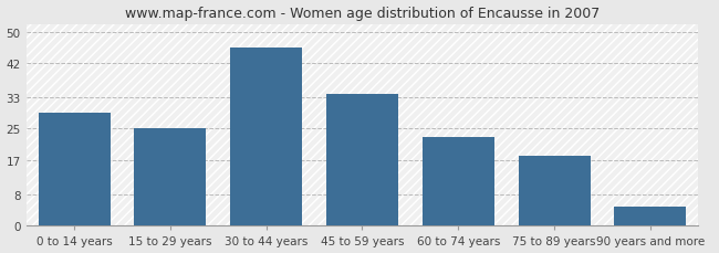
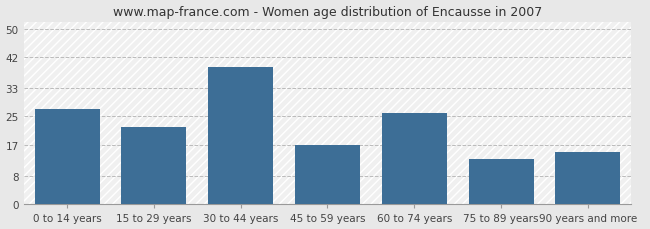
0 to 14 years: 29 -> 27
15 to 29 years: 25 -> 22
30 to 44 years: 46 -> 39
45 to 59 years: 34 -> 17
60 to 74 years: 23 -> 26
75 to 89 years: 18 -> 13
90 years and more: 5 -> 15
